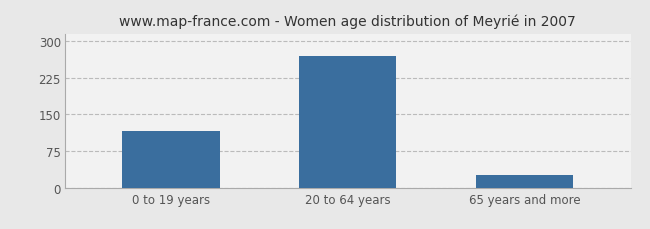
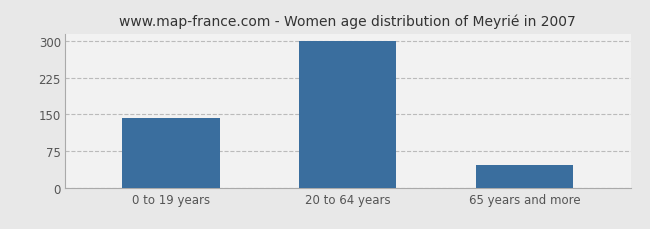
0 to 19 years: 115 -> 143
20 to 64 years: 270 -> 299
65 years and more: 25 -> 46
